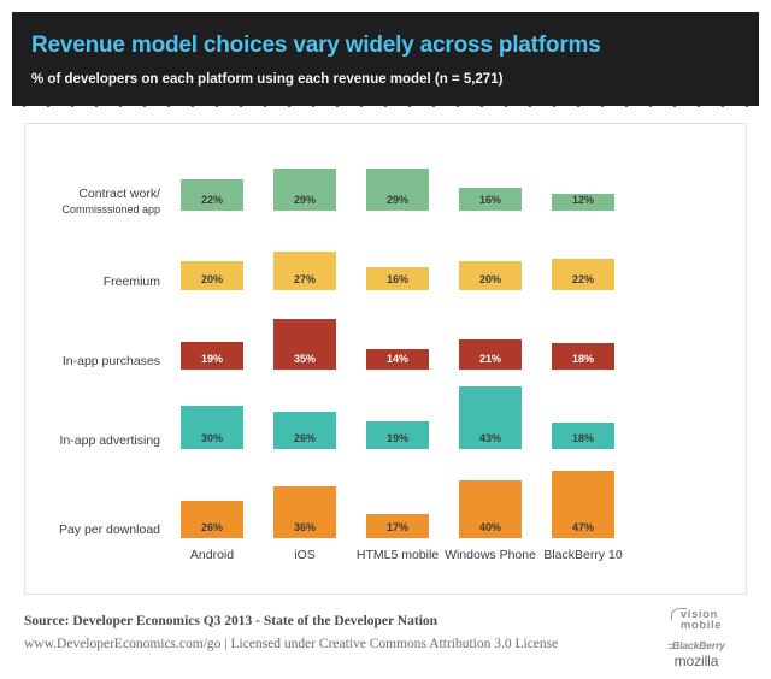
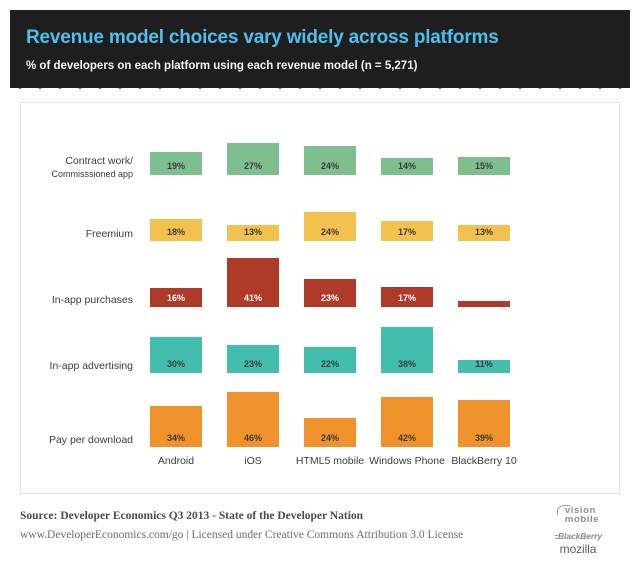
Contract work/ Commisssioned app/Android: 22% -> 19%
Freemium/Android: 20% -> 18%
In-app purchases/Android: 19% -> 16%
Pay per download/Android: 26% -> 34%
Contract work/ Commisssioned app/iOS: 29% -> 27%
Freemium/iOS: 27% -> 13%
In-app purchases/iOS: 35% -> 41%
In-app advertising/iOS: 26% -> 23%
Pay per download/iOS: 36% -> 46%
Contract work/ Commisssioned app/HTML5 mobile: 29% -> 24%
Freemium/HTML5 mobile: 16% -> 24%
In-app purchases/HTML5 mobile: 14% -> 23%
In-app advertising/HTML5 mobile: 19% -> 22%
Pay per download/HTML5 mobile: 17% -> 24%
Contract work/ Commisssioned app/Windows Phone: 16% -> 14%
Freemium/Windows Phone: 20% -> 17%
In-app purchases/Windows Phone: 21% -> 17%
In-app advertising/Windows Phone: 43% -> 38%
Pay per download/Windows Phone: 40% -> 42%
Contract work/ Commisssioned app/BlackBerry 10: 12% -> 15%
Freemium/BlackBerry 10: 22% -> 13%
In-app purchases/BlackBerry 10: 18% -> 5%
In-app advertising/BlackBerry 10: 18% -> 11%
Pay per download/BlackBerry 10: 47% -> 39%
